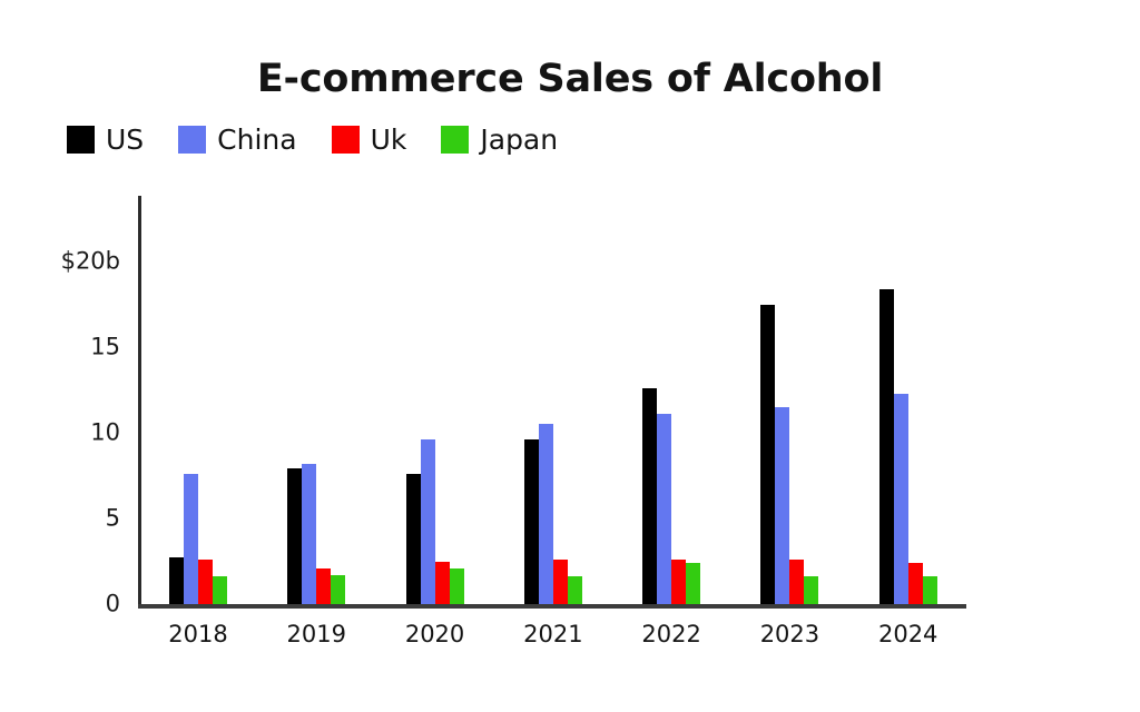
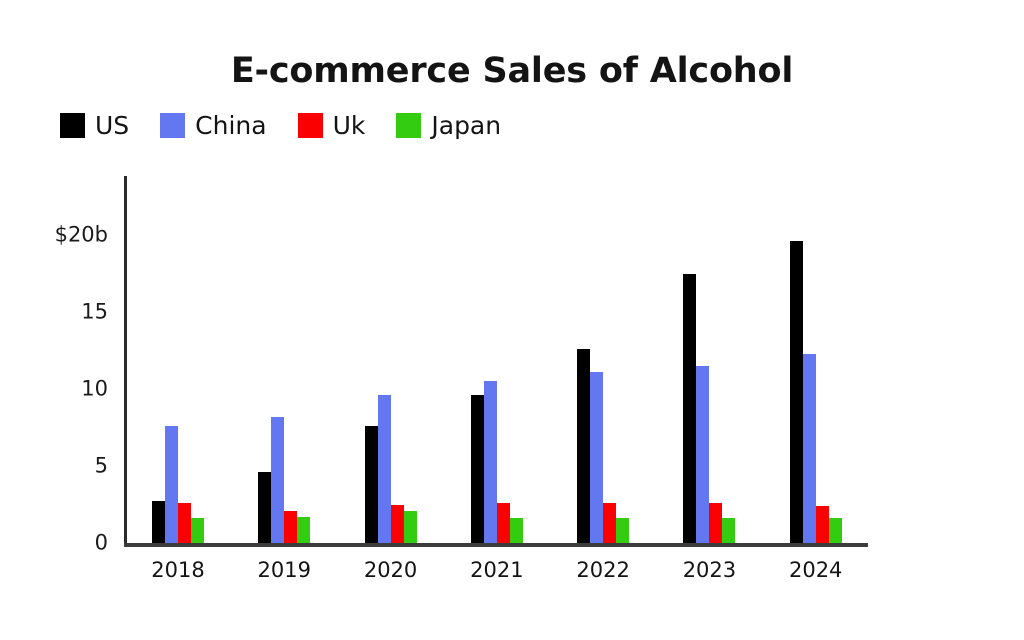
US/2019: $7.9b -> $4.6b
Japan/2022: $2.4b -> $1.6b
US/2024: $18.4b -> $19.6b
